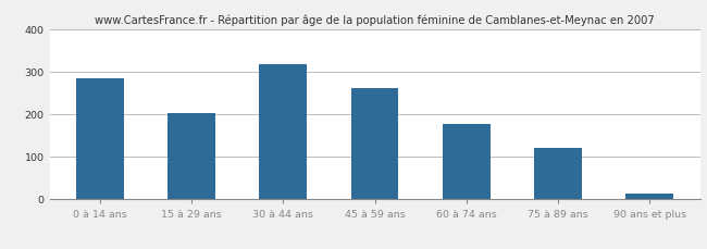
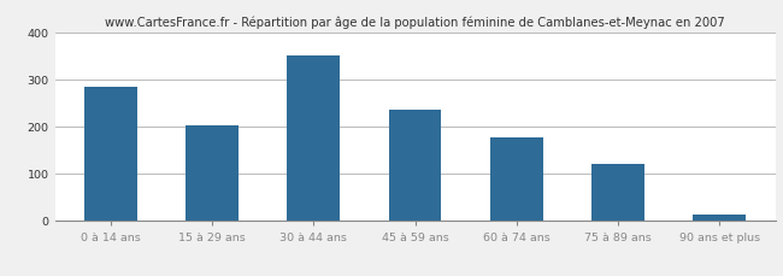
30 à 44 ans: 318 -> 350
45 à 59 ans: 260 -> 235
